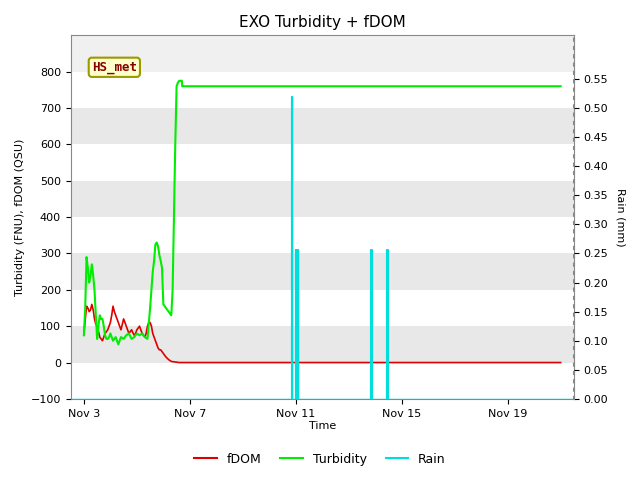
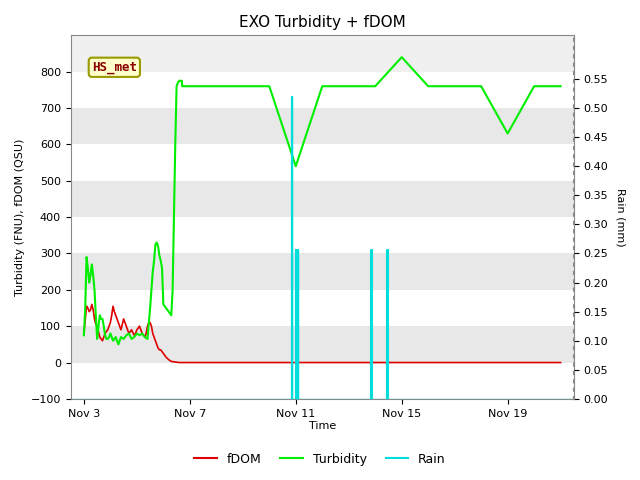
Turbidity/Nov 11: 760 -> 540
Turbidity/Nov 15: 760 -> 840
Turbidity/Nov 19: 760 -> 630
